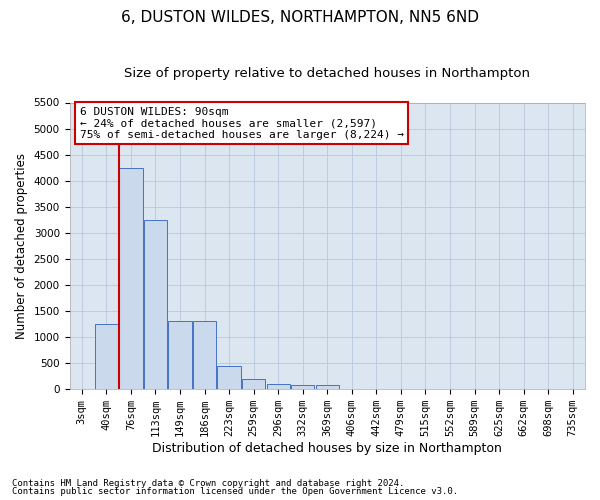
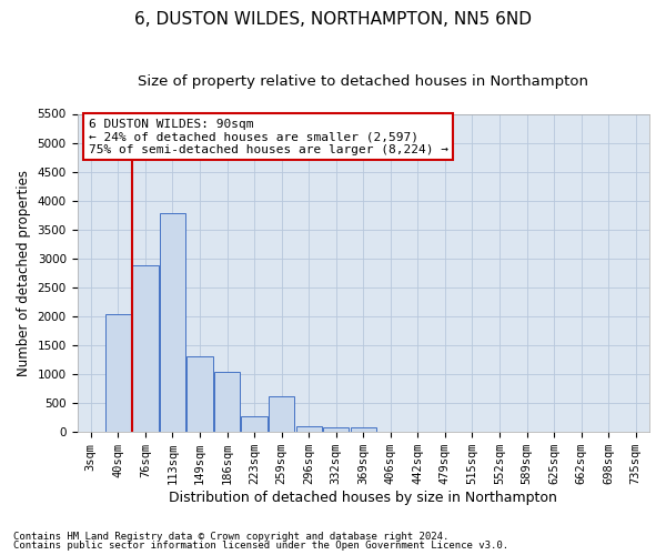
40sqm: 1250 -> 2040
76sqm: 4250 -> 2880
113sqm: 3250 -> 3780
186sqm: 1300 -> 1040
223sqm: 450 -> 280
259sqm: 200 -> 620
